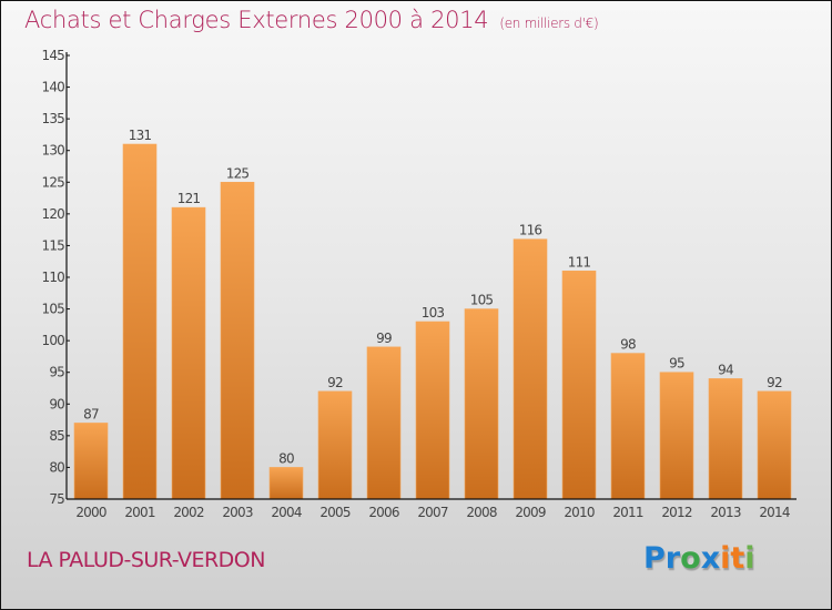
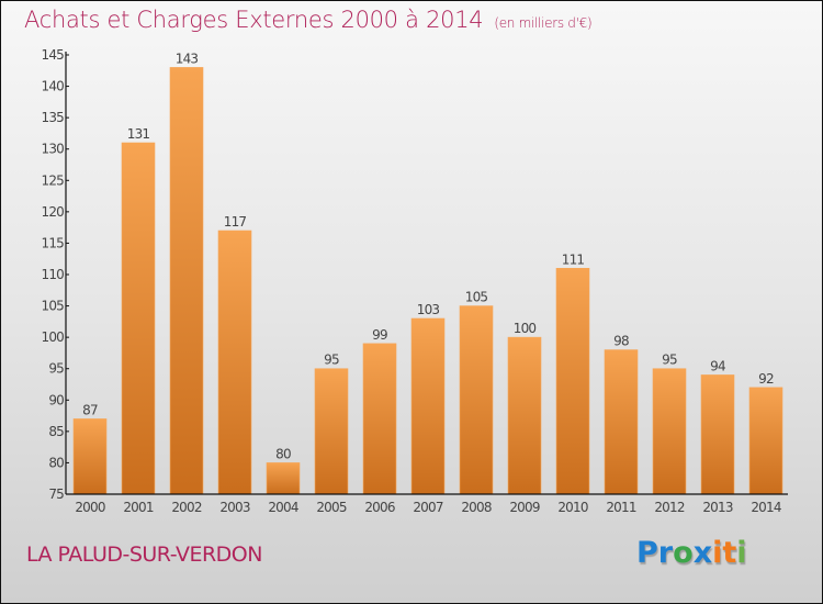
2002: 121 -> 143
2003: 125 -> 117
2005: 92 -> 95
2009: 116 -> 100
